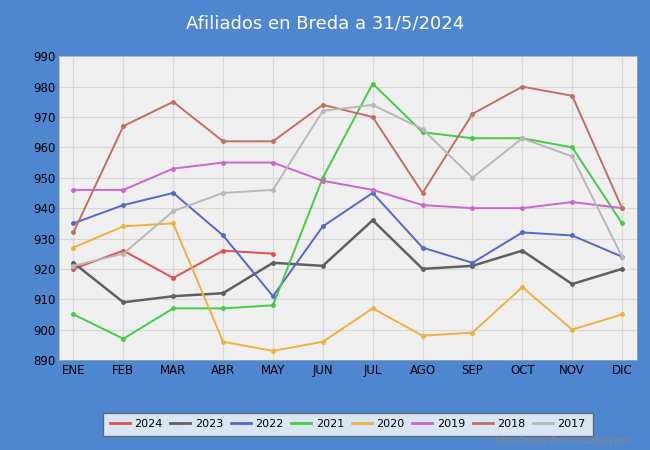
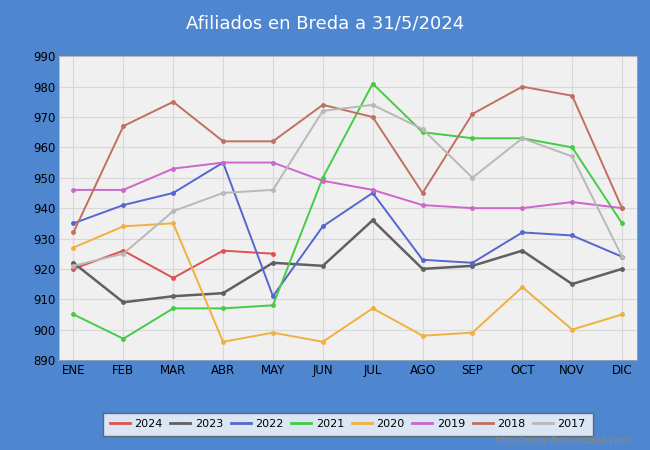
2022/ABR: 931 -> 955
2020/MAY: 893 -> 899
2022/AGO: 927 -> 923
